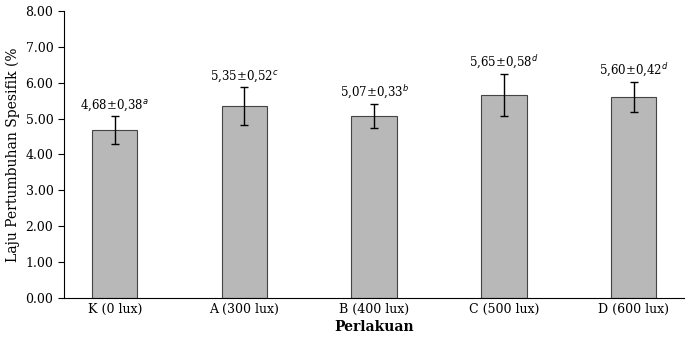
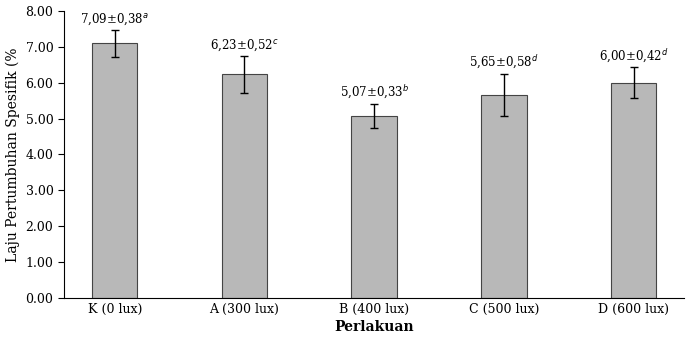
K (0 lux): 4,68 -> 7,09
A (300 lux): 5,35 -> 6,23
D (600 lux): 5,60 -> 6,00
